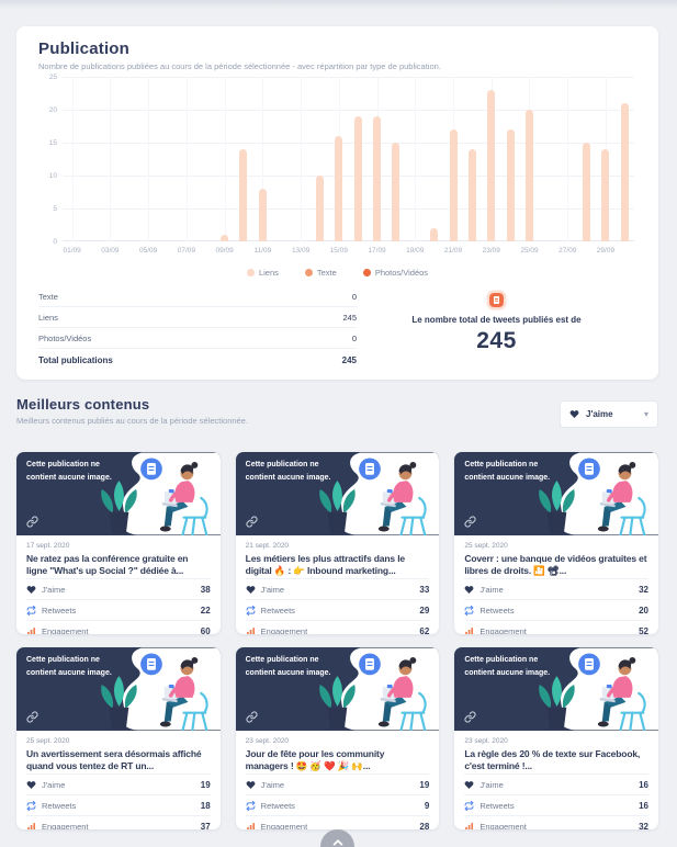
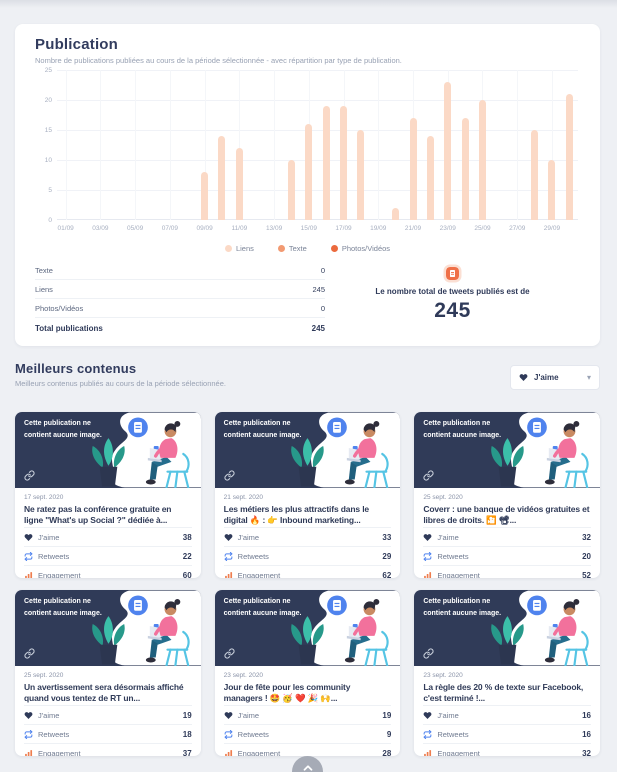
09/09: 1 -> 8
11/09: 8 -> 12
29/09: 14 -> 10
